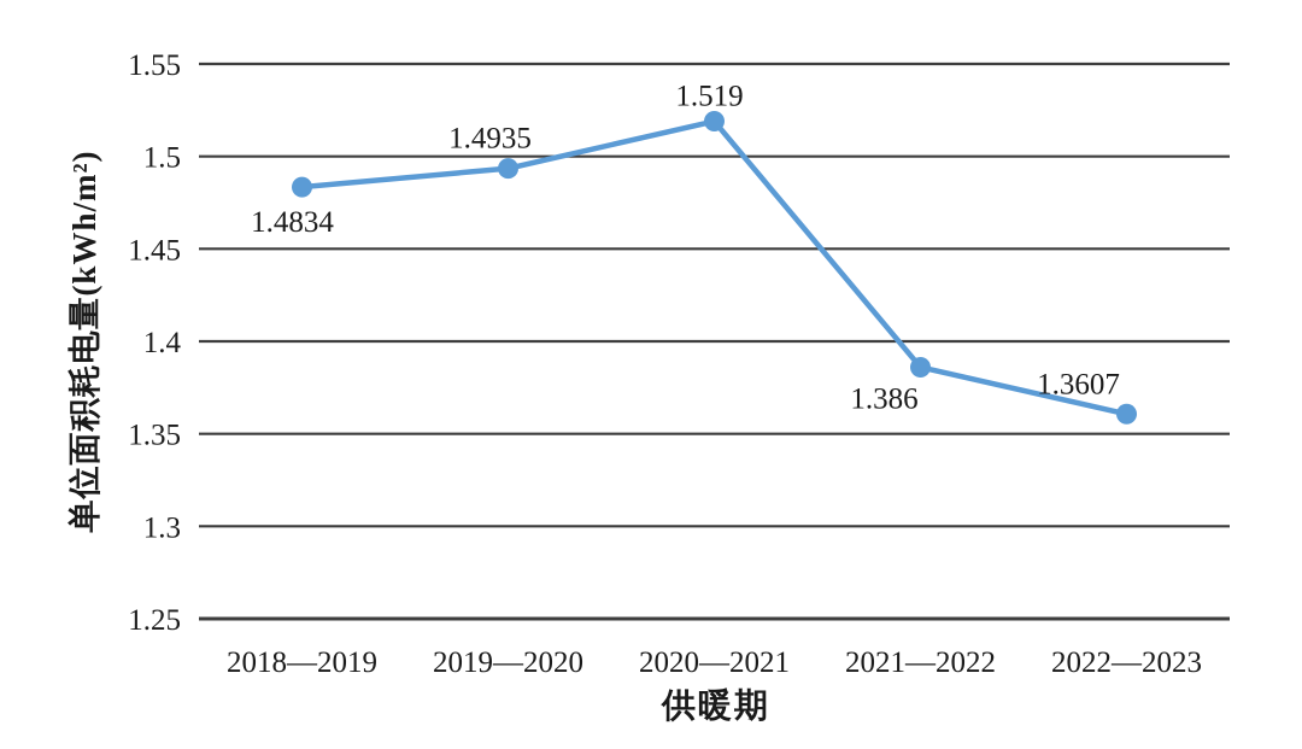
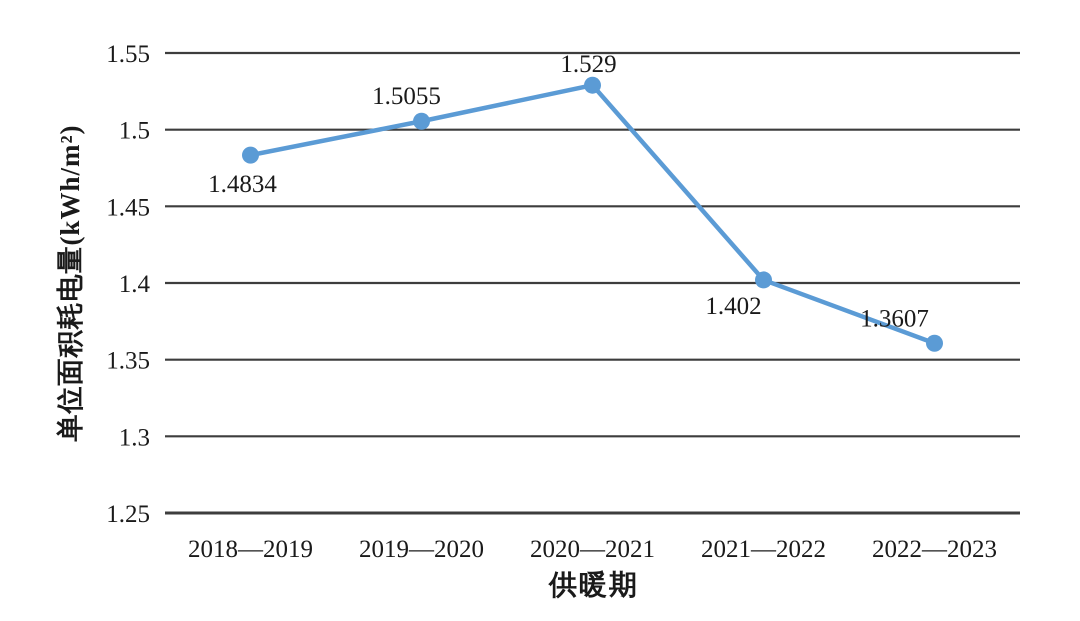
2019—2020: 1.4935 -> 1.5055
2020—2021: 1.519 -> 1.529
2021—2022: 1.386 -> 1.402
